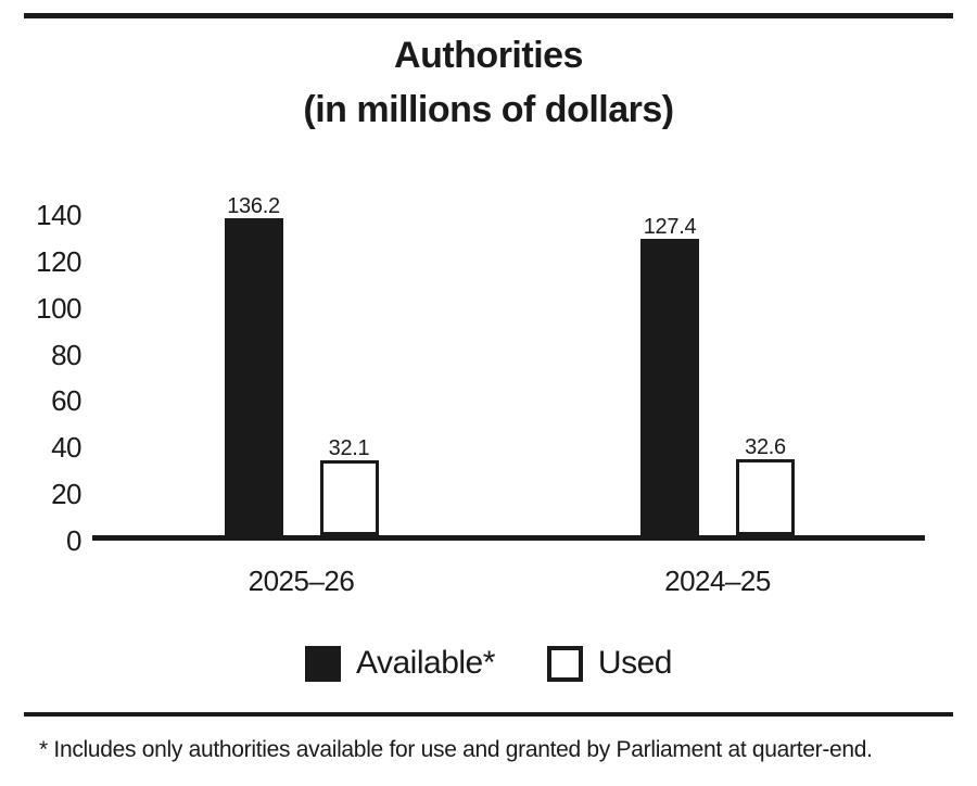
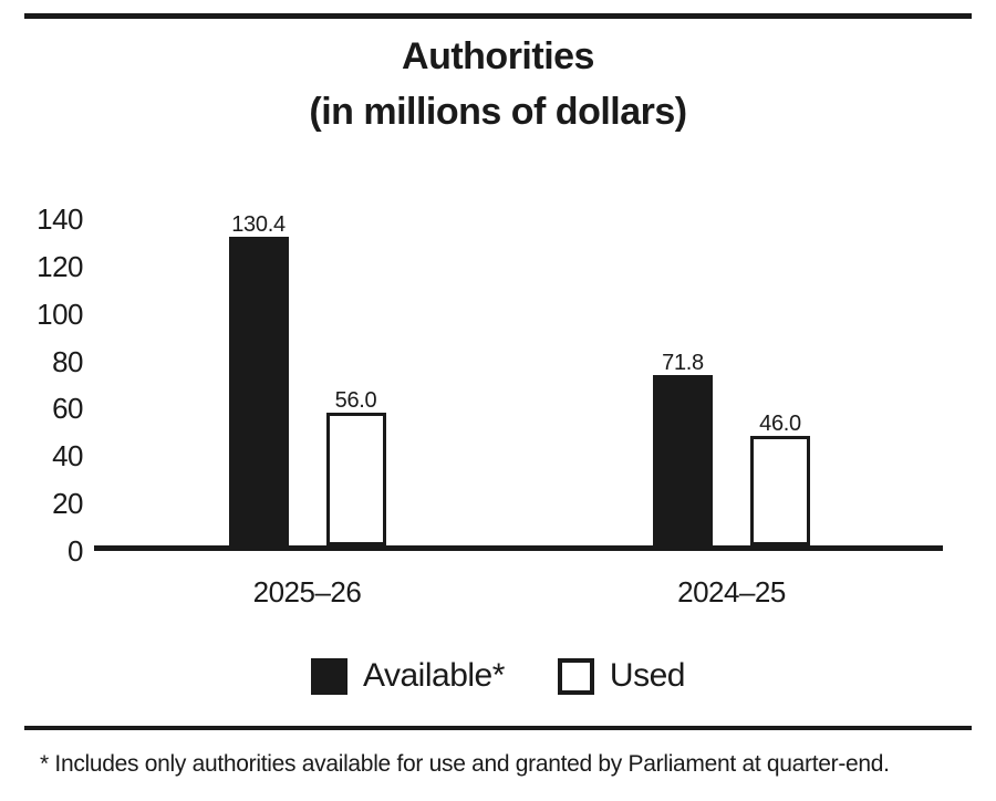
Available*/2025–26: 136.2 -> 130.4
Used/2025–26: 32.1 -> 56.0
Available*/2024–25: 127.4 -> 71.8
Used/2024–25: 32.6 -> 46.0
